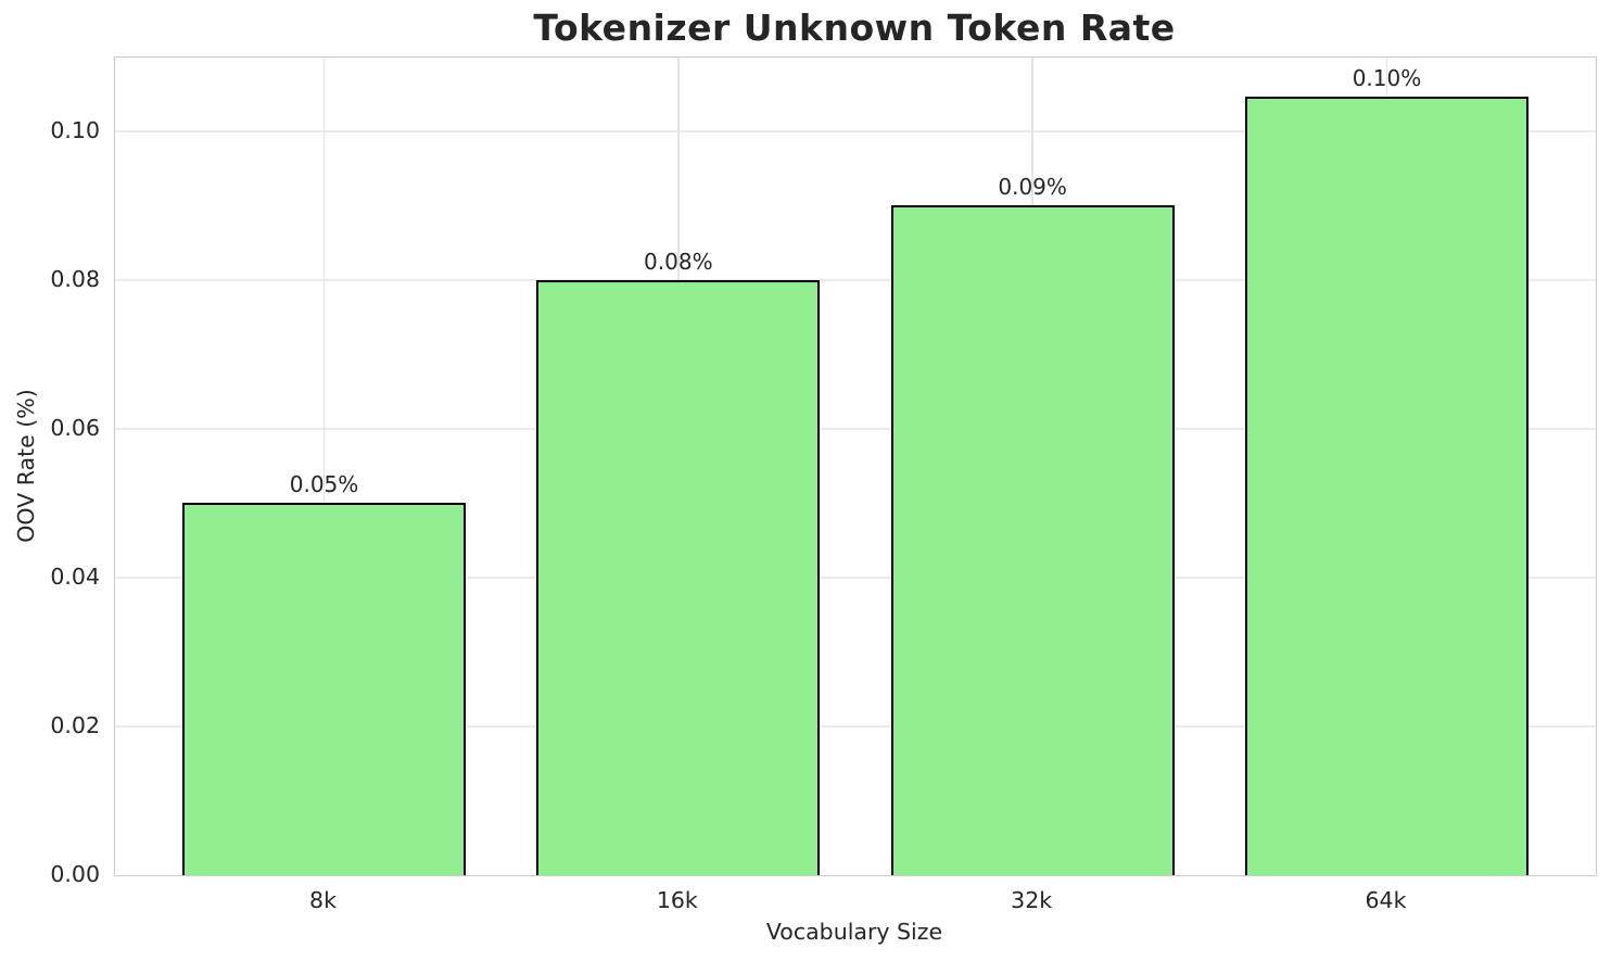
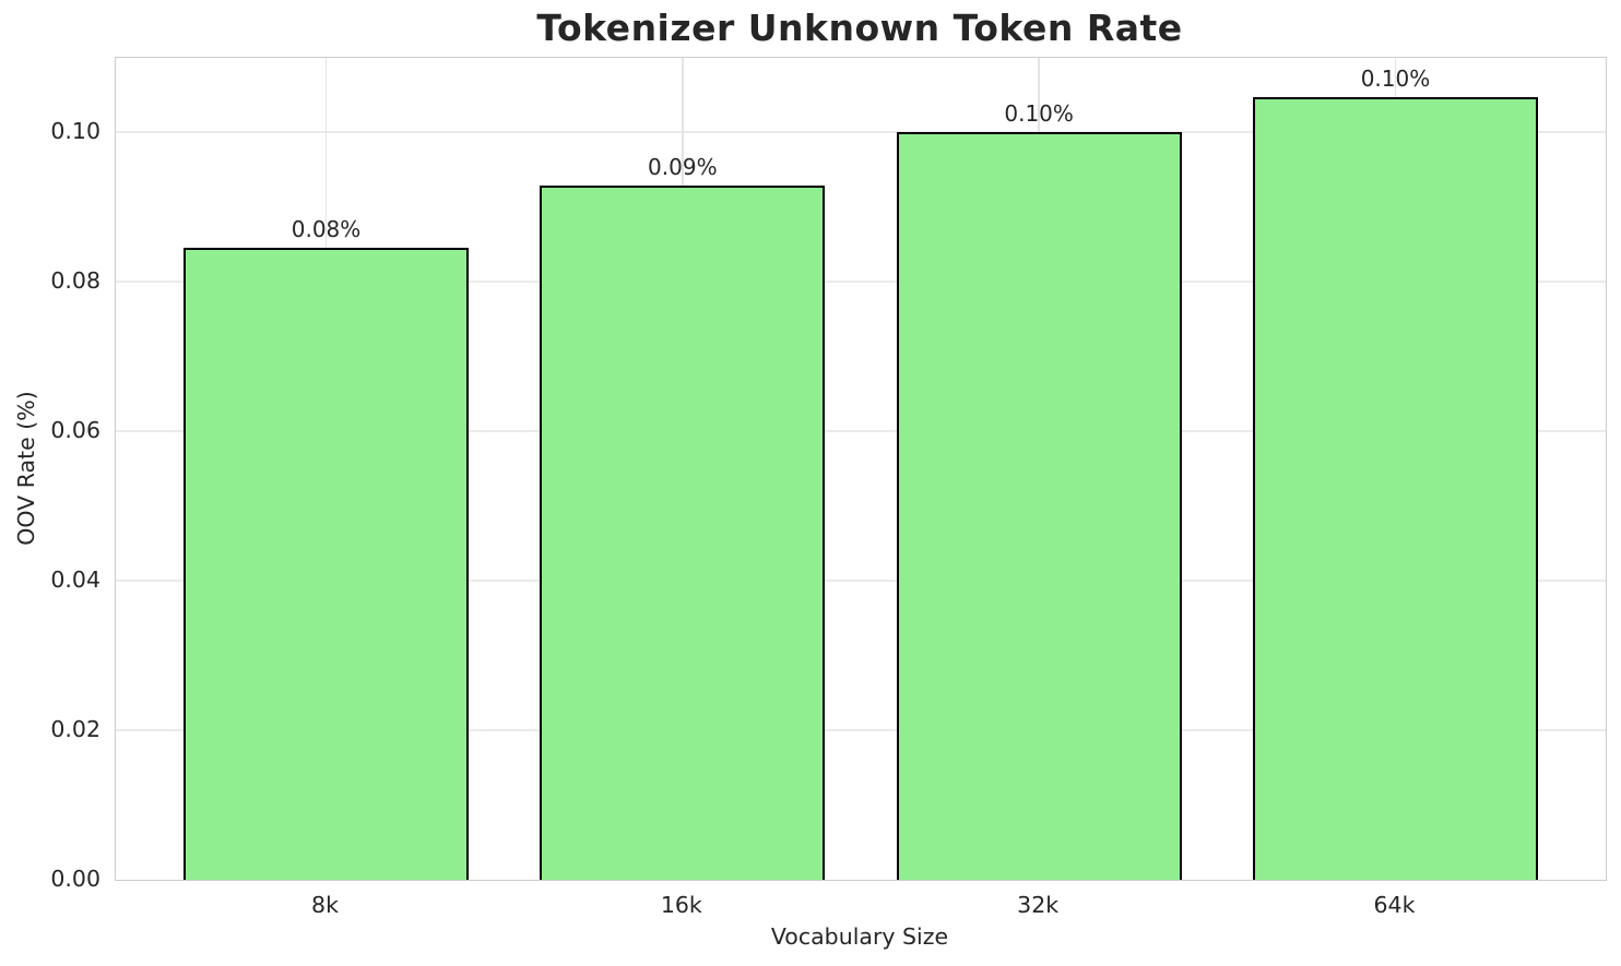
8k: 0.05% -> 0.08%
16k: 0.08% -> 0.09%
32k: 0.09% -> 0.10%
